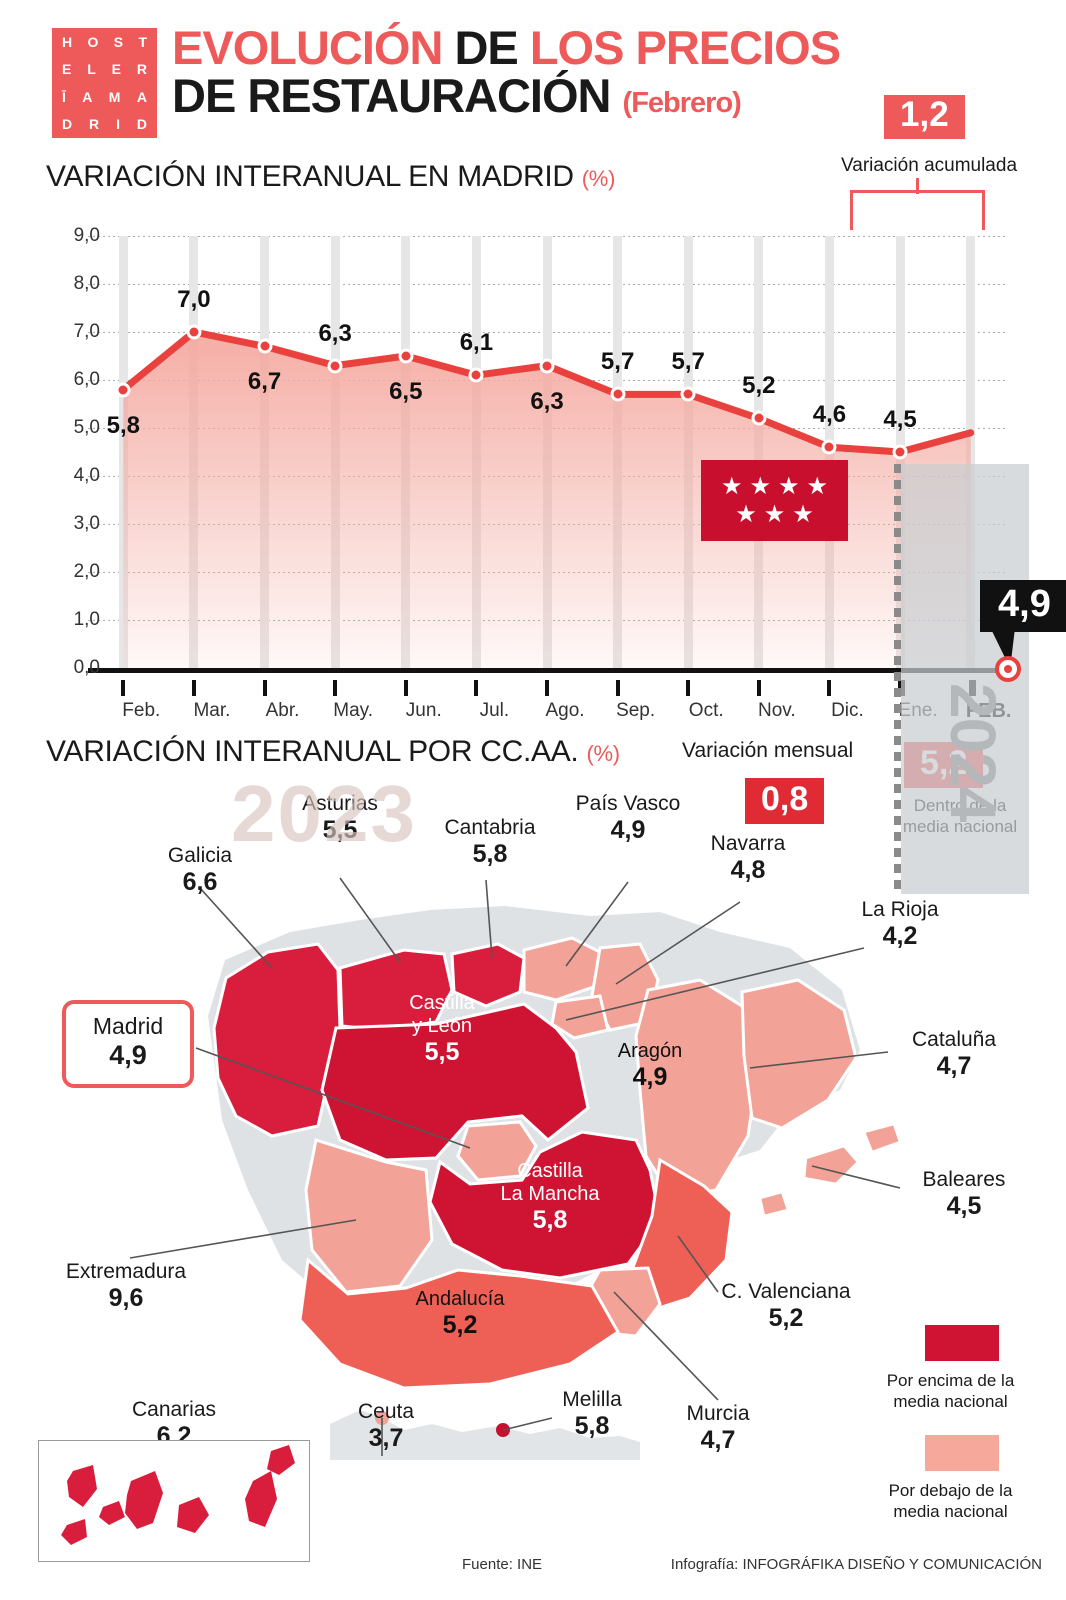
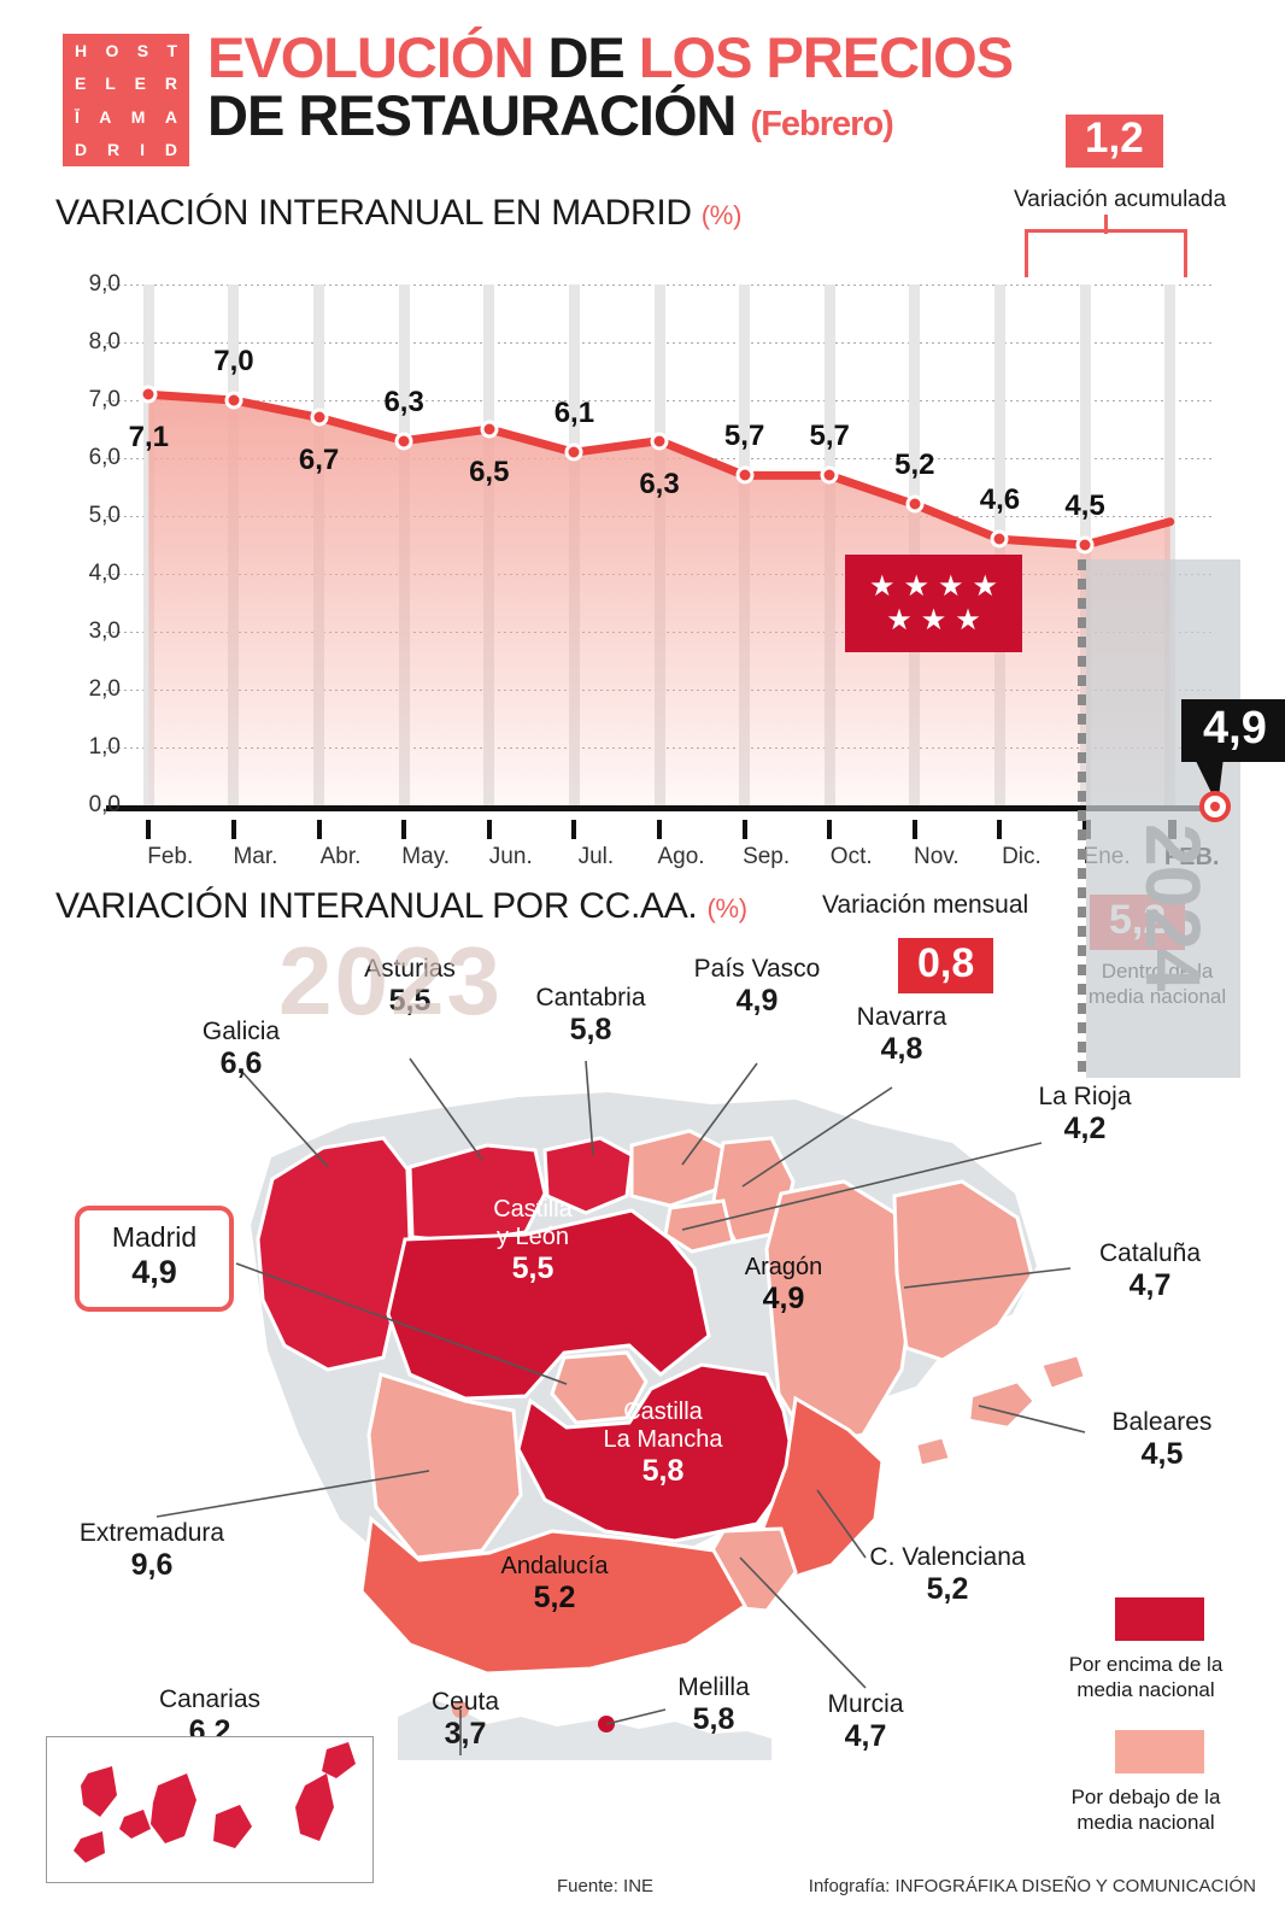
Feb.: 5,8 -> 7,1
